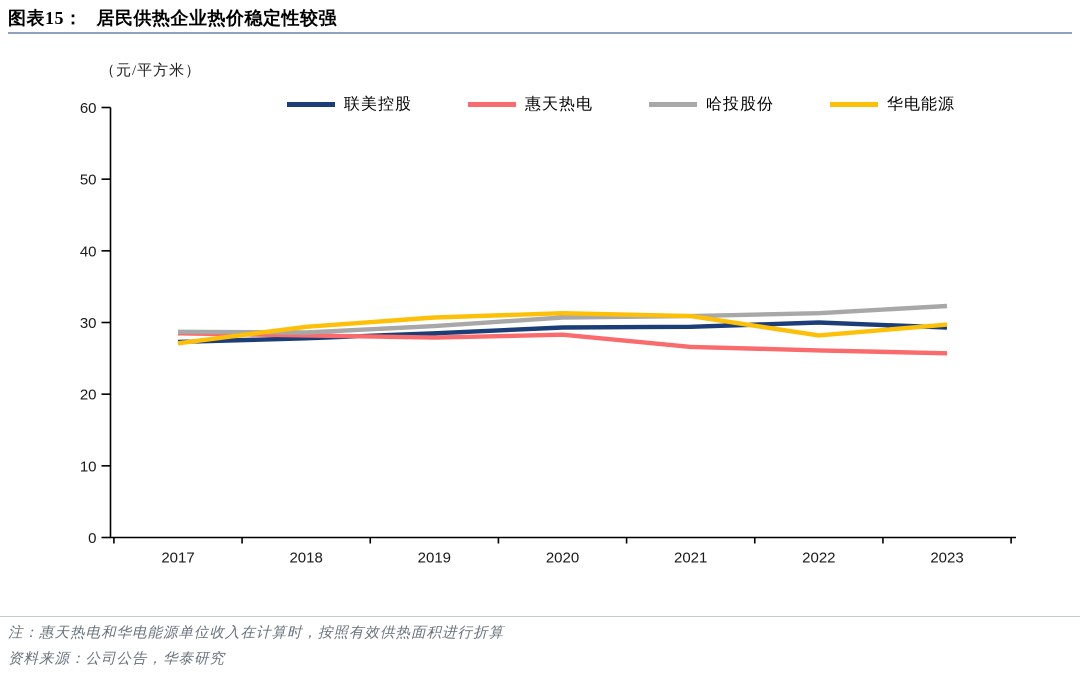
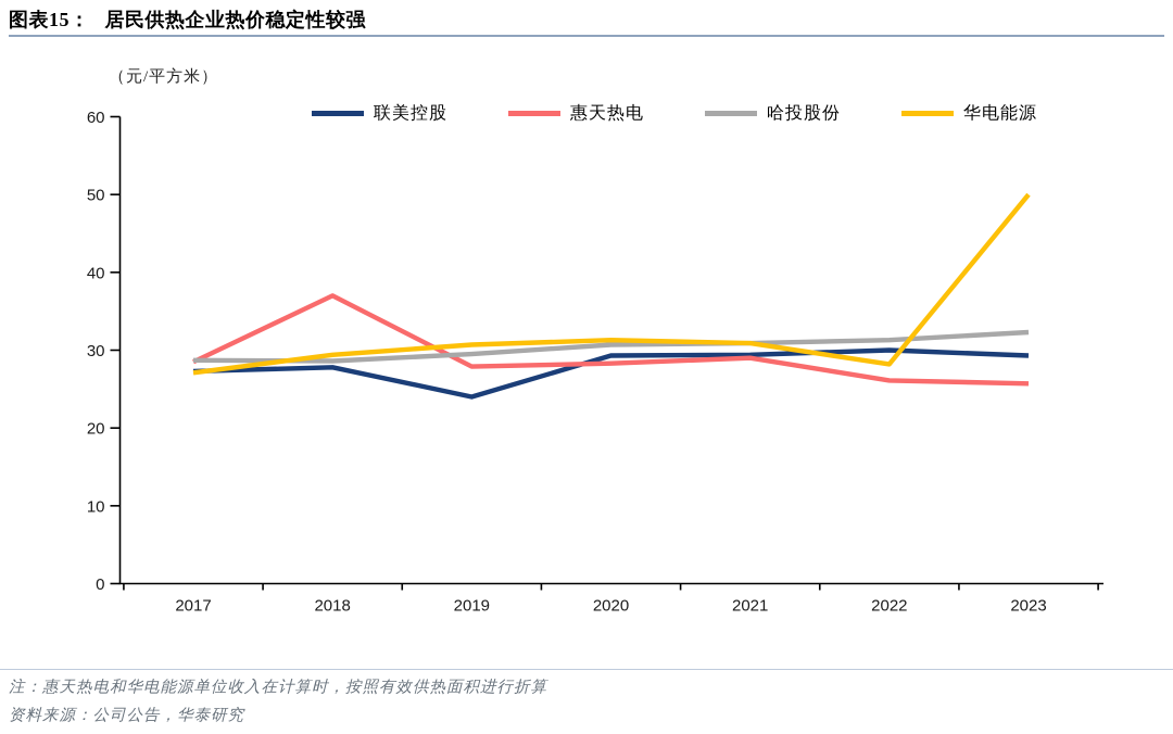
惠天热电/2018: 28 -> 37
联美控股/2019: 28 -> 24
惠天热电/2021: 27 -> 29
华电能源/2023: 30 -> 50
